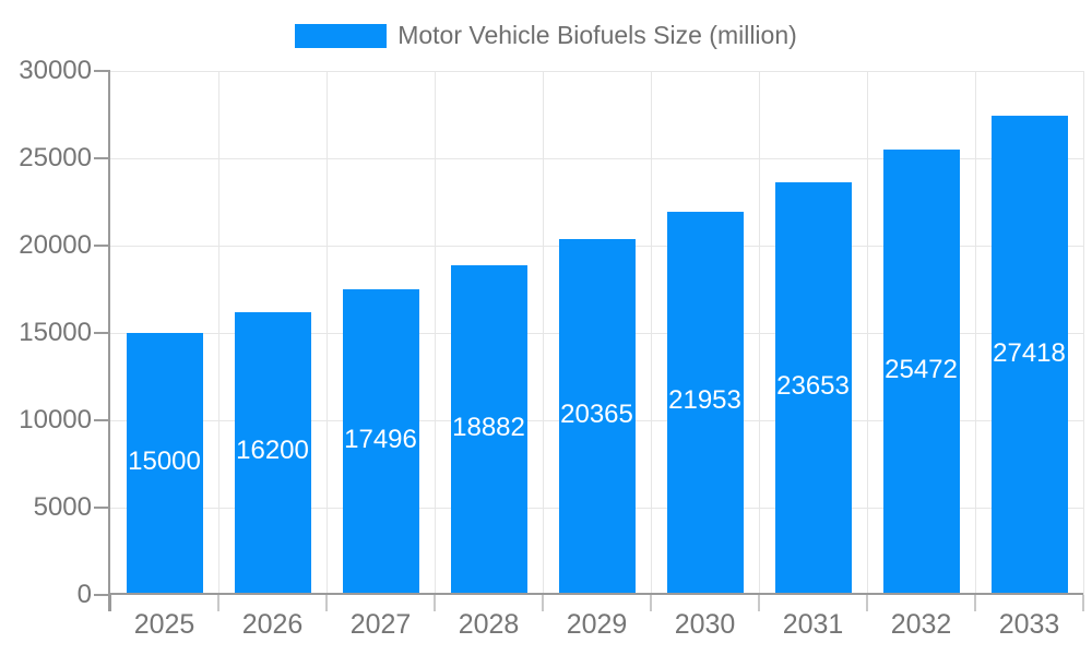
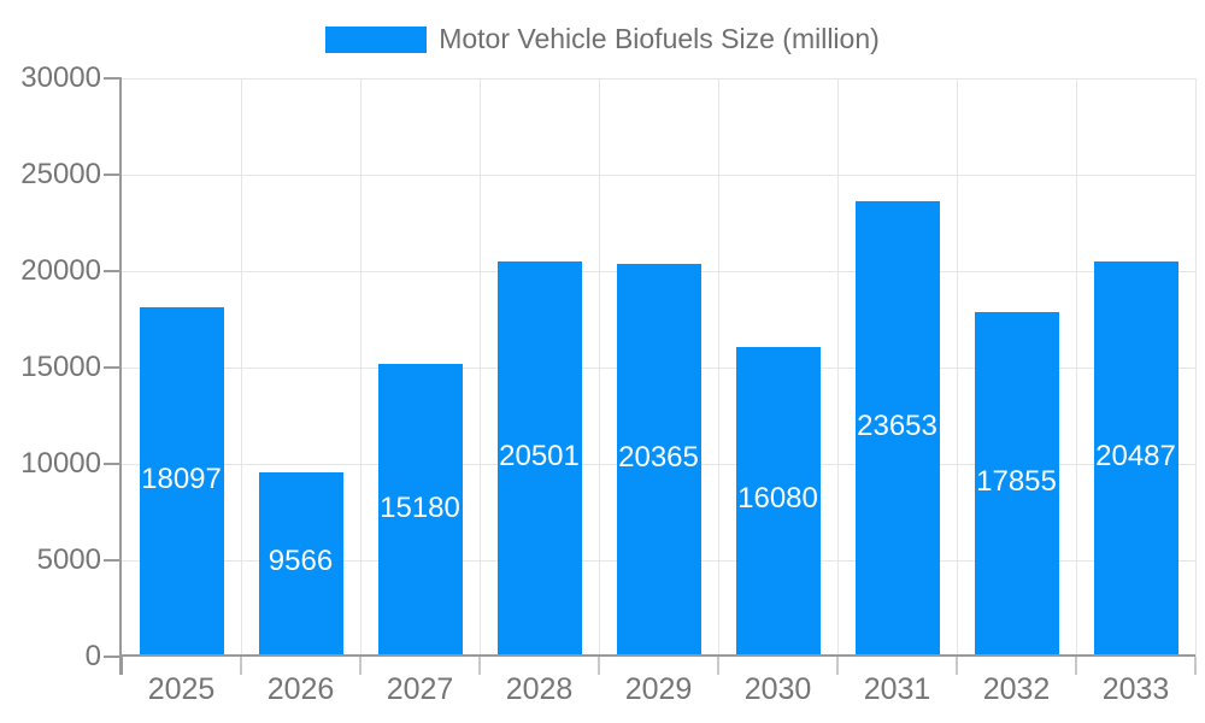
2025: 15000 -> 18097
2026: 16200 -> 9566
2027: 17496 -> 15180
2028: 18882 -> 20501
2030: 21953 -> 16080
2032: 25472 -> 17855
2033: 27418 -> 20487
